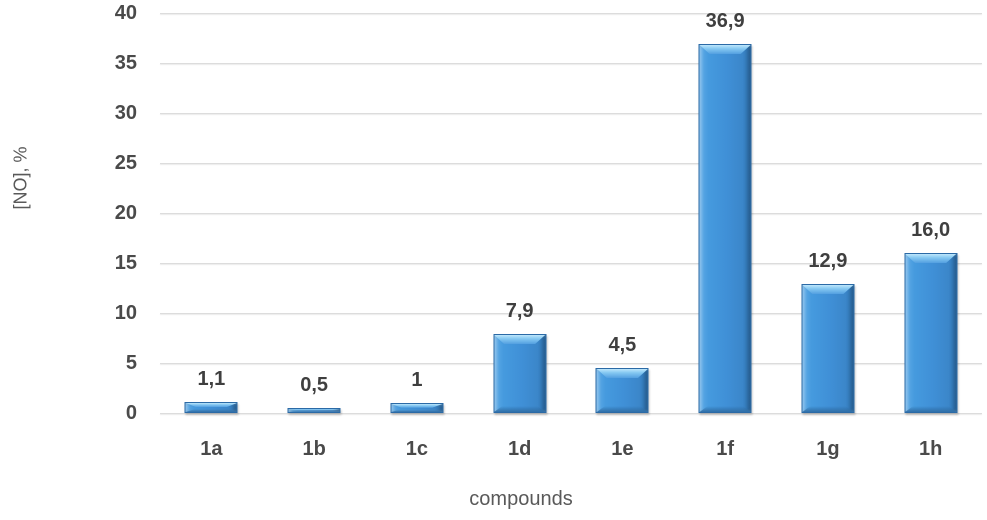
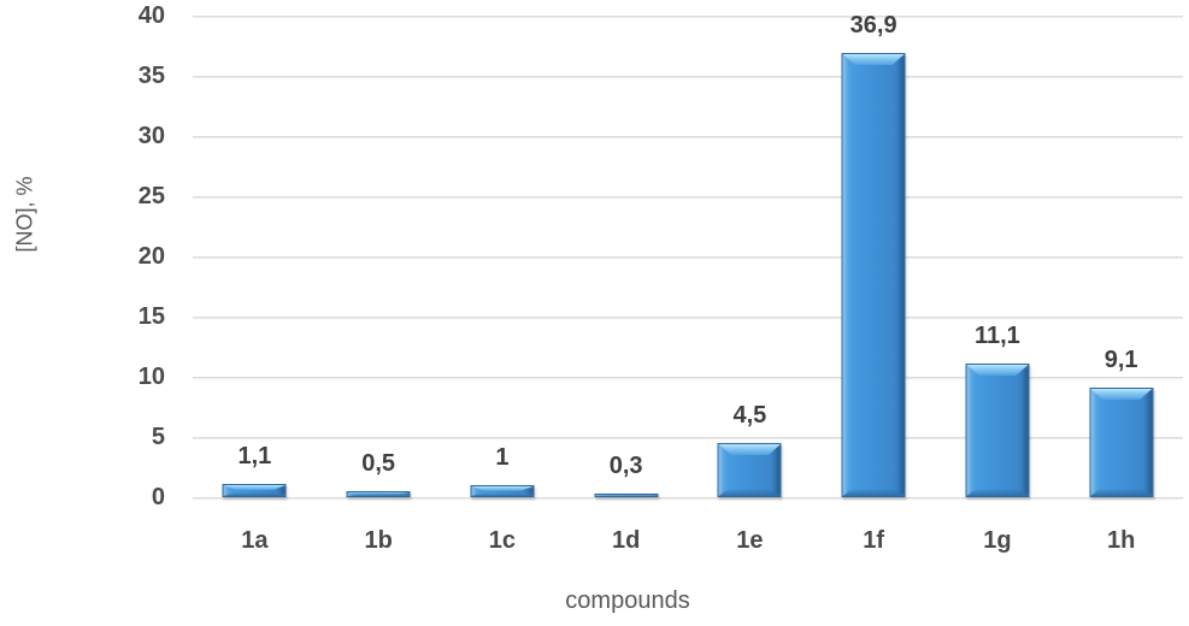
1d: 7,9 -> 0,3
1g: 12,9 -> 11,1
1h: 16,0 -> 9,1
